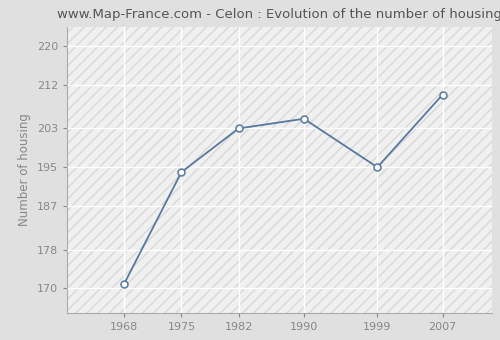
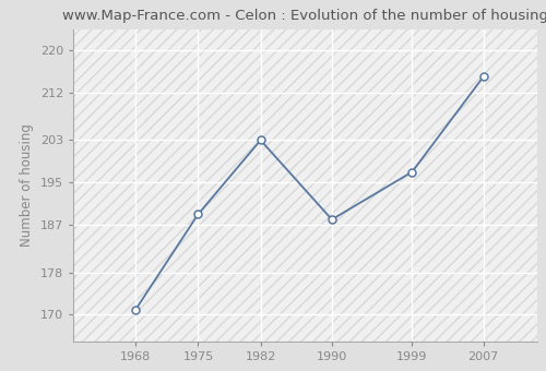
1975: 194 -> 189
1990: 205 -> 188
1999: 195 -> 197
2007: 210 -> 215
